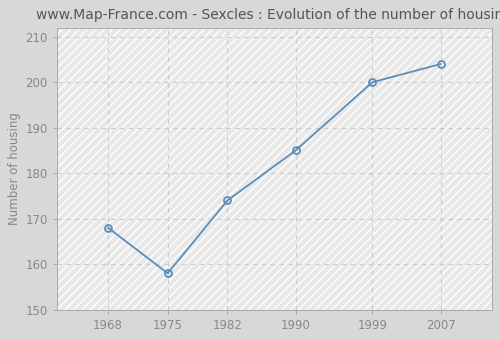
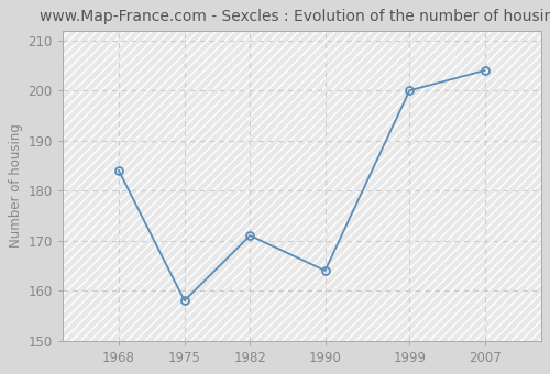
1968: 168 -> 184
1982: 174 -> 171
1990: 185 -> 164
